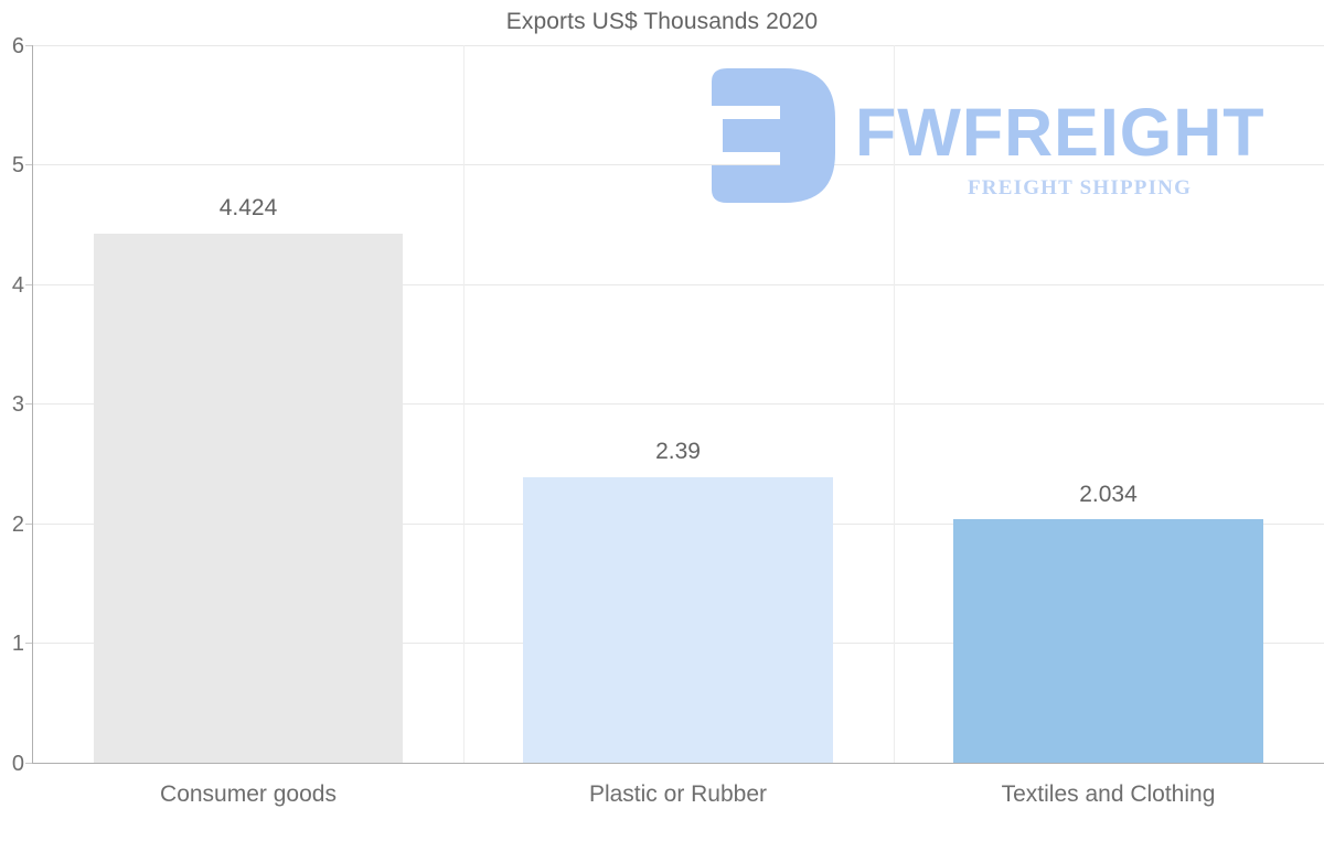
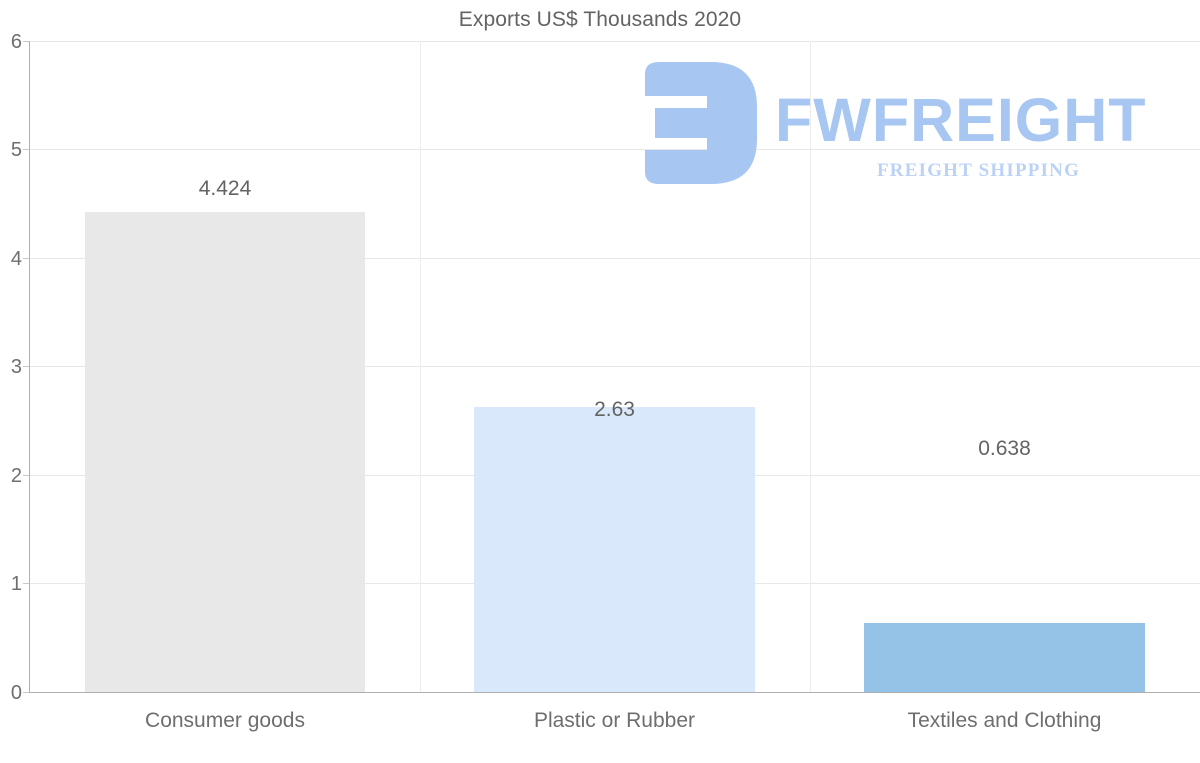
Plastic or Rubber: 2.39 -> 2.63
Textiles and Clothing: 2.034 -> 0.638
